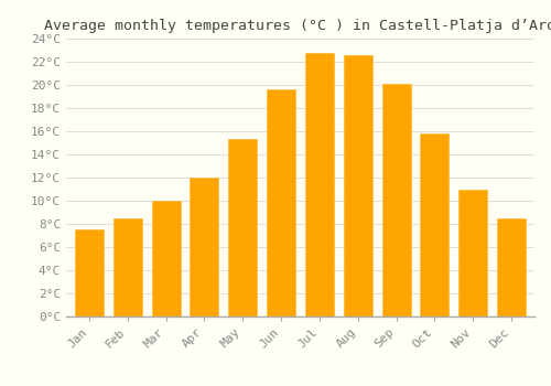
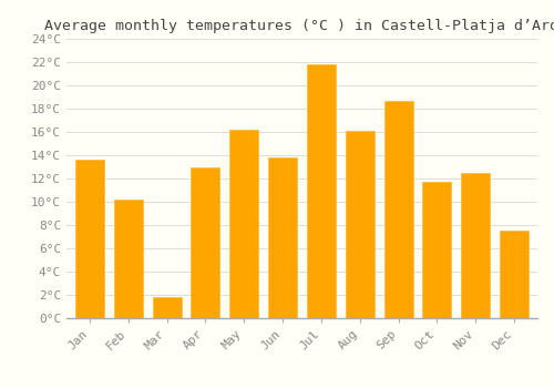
Jan: 7.5°C -> 13.6°C
Feb: 8.5°C -> 10.2°C
Mar: 10.0°C -> 1.8°C
Apr: 12.0°C -> 13.0°C
May: 15.3°C -> 16.2°C
Jun: 19.6°C -> 13.8°C
Jul: 22.8°C -> 21.8°C
Aug: 22.6°C -> 16.1°C
Sep: 20.1°C -> 18.7°C
Oct: 15.8°C -> 11.7°C
Nov: 11.0°C -> 12.5°C
Dec: 8.5°C -> 7.5°C
